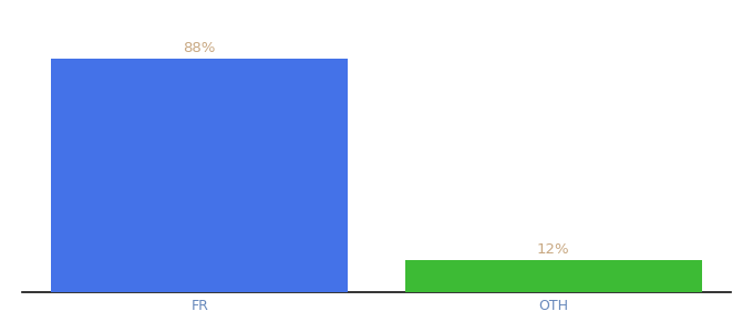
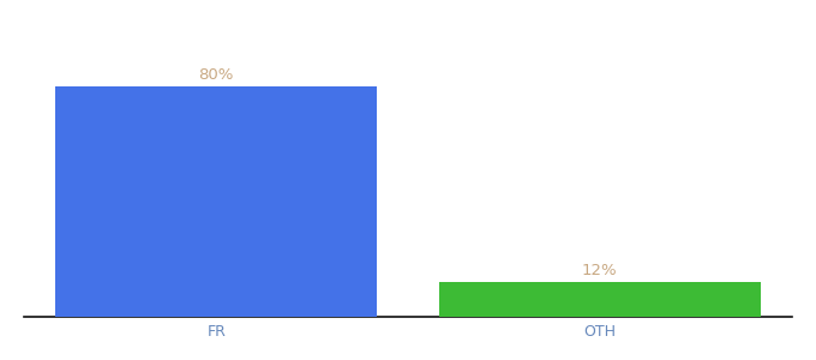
FR: 88% -> 80%
